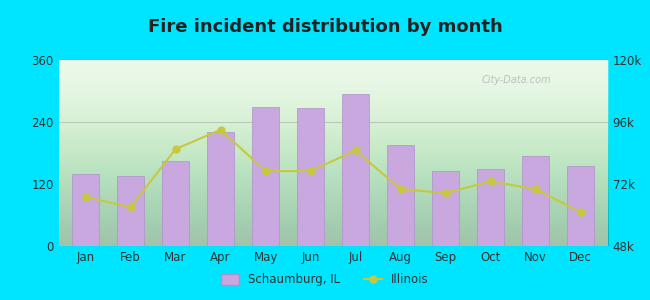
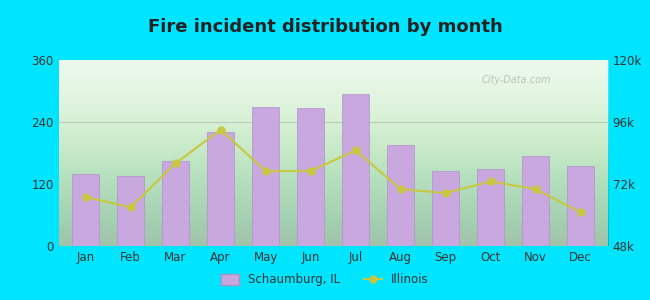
Illinois/Mar: 85.5k -> 80.0k
